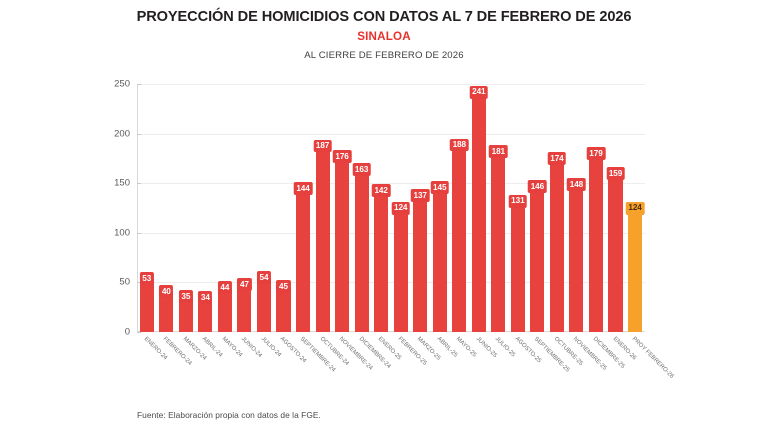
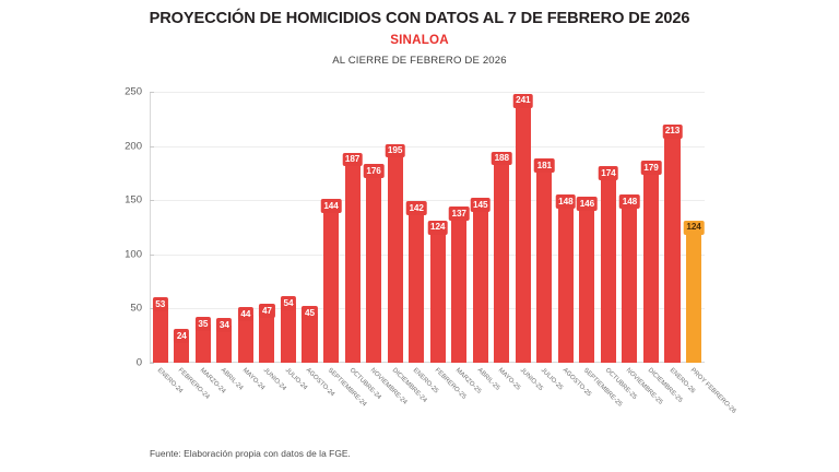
FEBRERO-24: 40 -> 24
DICIEMBRE-24: 163 -> 195
AGOSTO-25: 131 -> 148
ENERO-26: 159 -> 213
